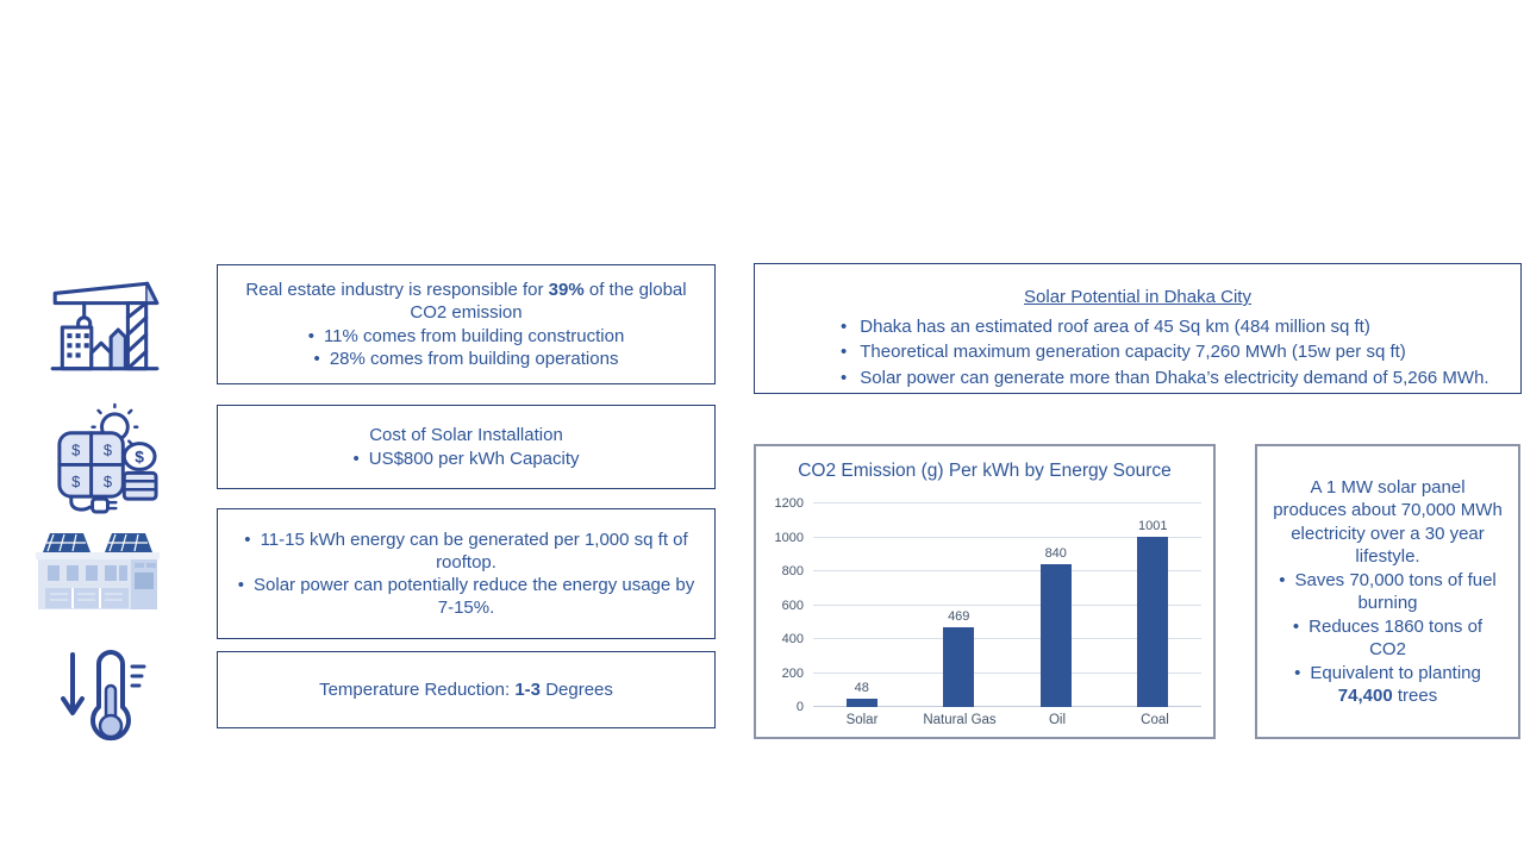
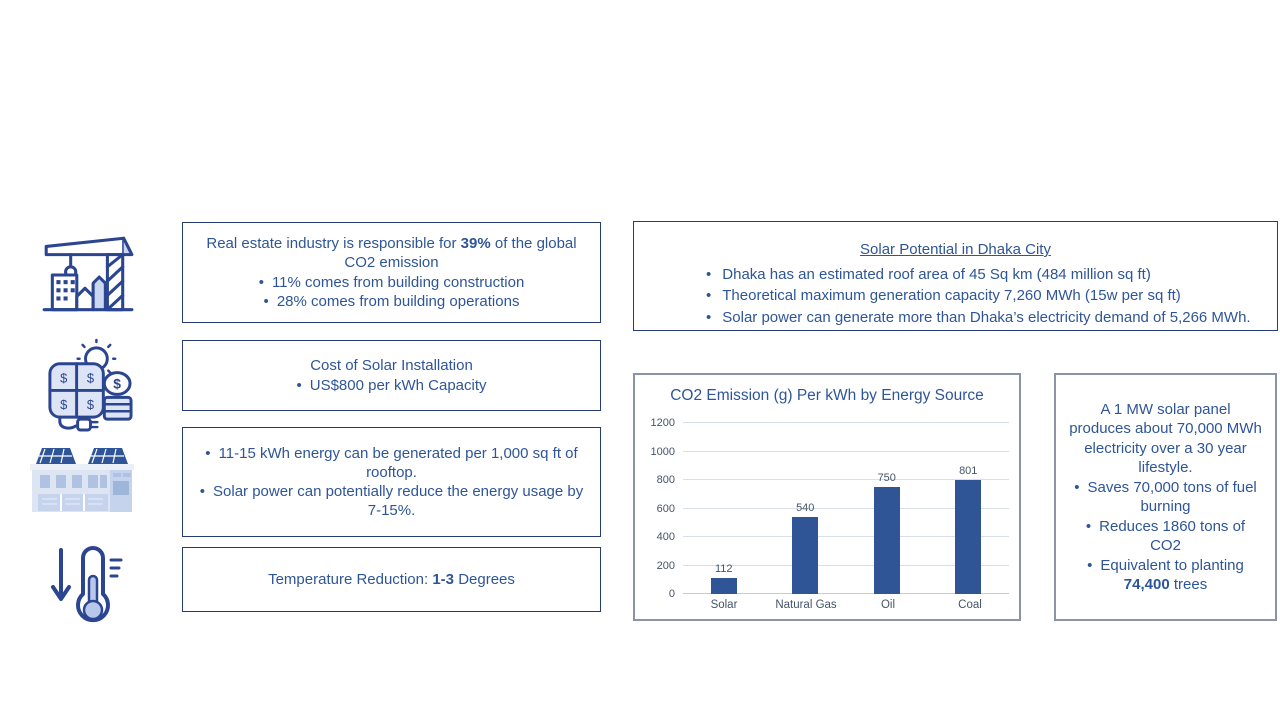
Solar: 48 -> 112
Natural Gas: 469 -> 540
Oil: 840 -> 750
Coal: 1001 -> 801
